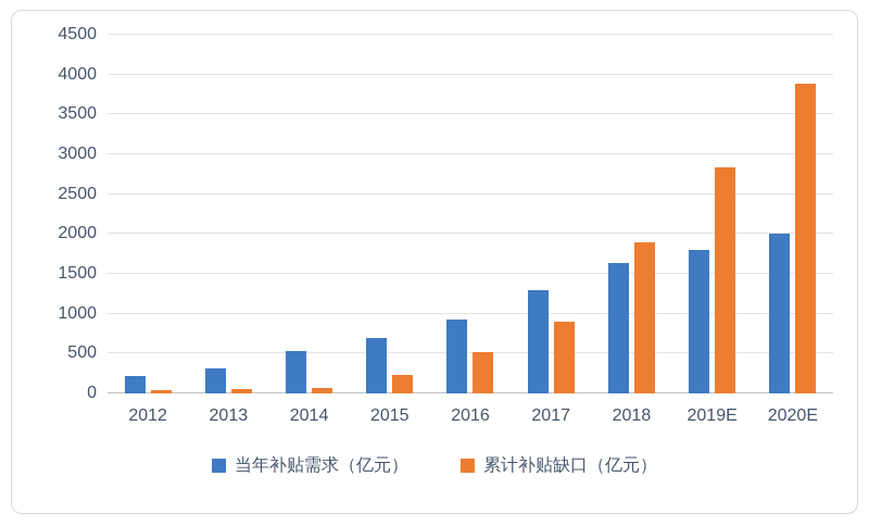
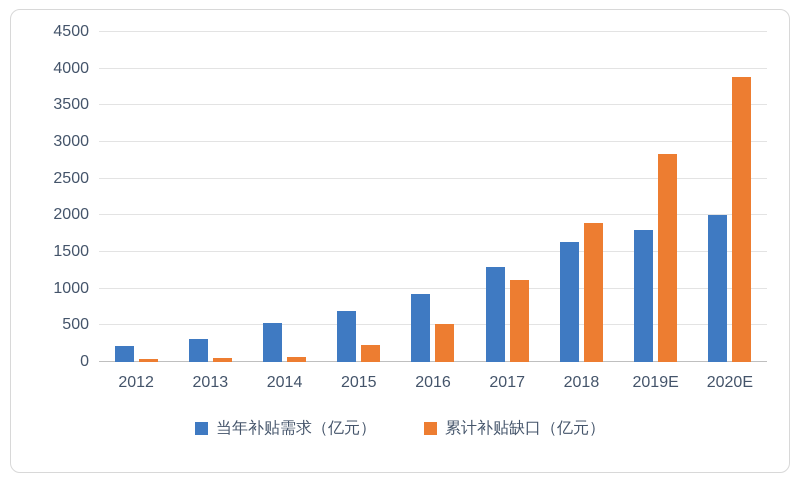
累计补贴缺口（亿元）/2017: 900 -> 1100
